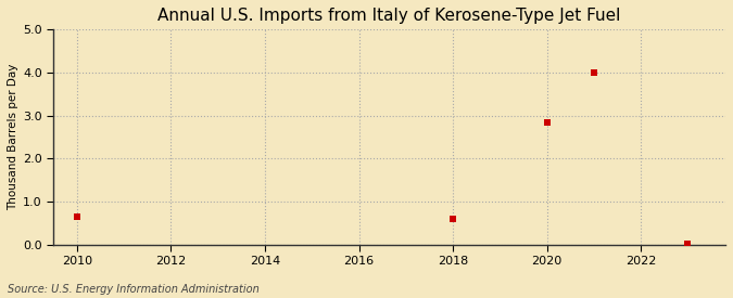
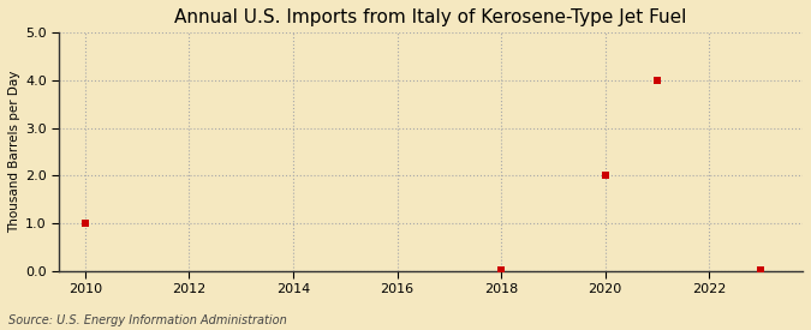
2010: 0.65 -> 1.00
2018: 0.60 -> 0.02
2020: 2.85 -> 2.00
